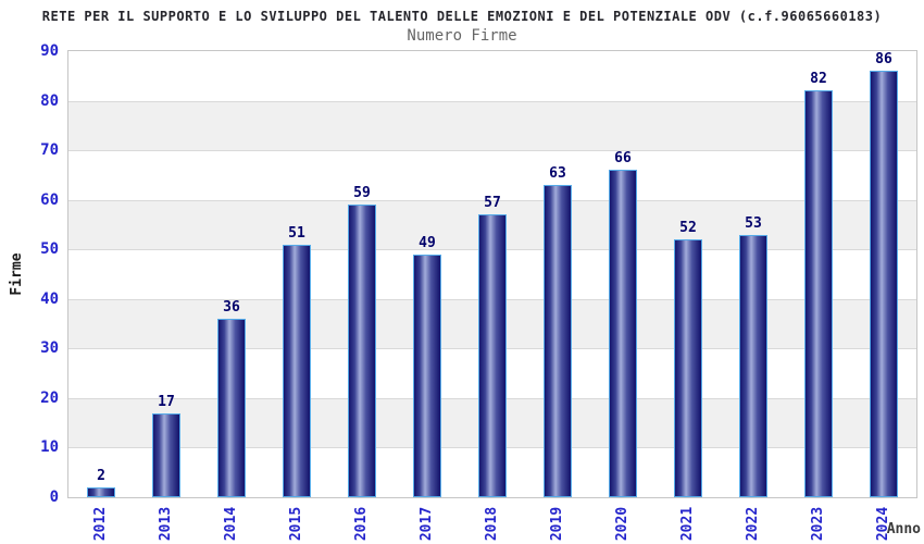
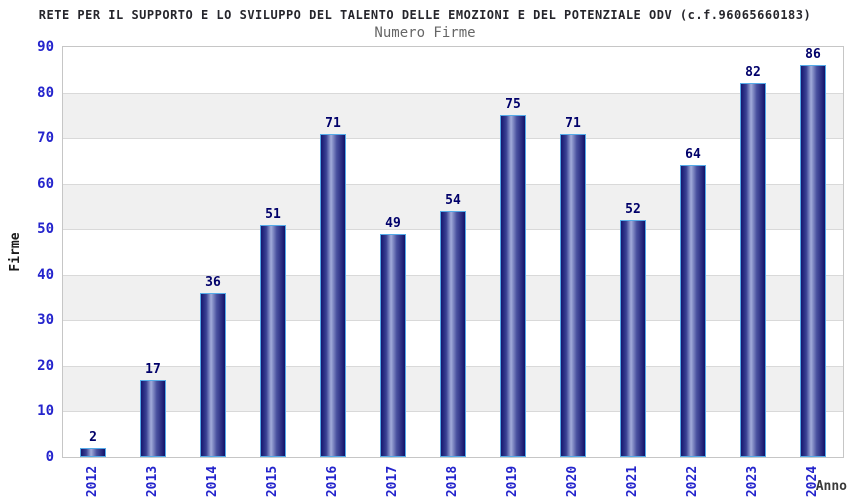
2016: 59 -> 71
2018: 57 -> 54
2019: 63 -> 75
2020: 66 -> 71
2022: 53 -> 64
